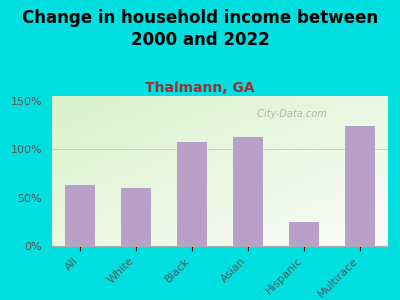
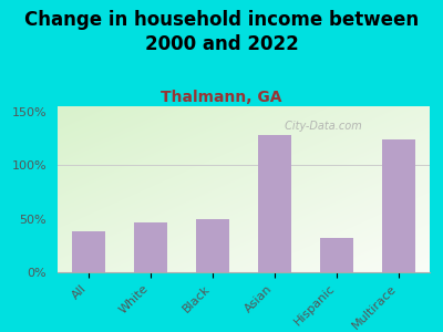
All: 63% -> 38%
White: 60% -> 46%
Black: 107% -> 50%
Asian: 113% -> 128%
Hispanic: 25% -> 32%
